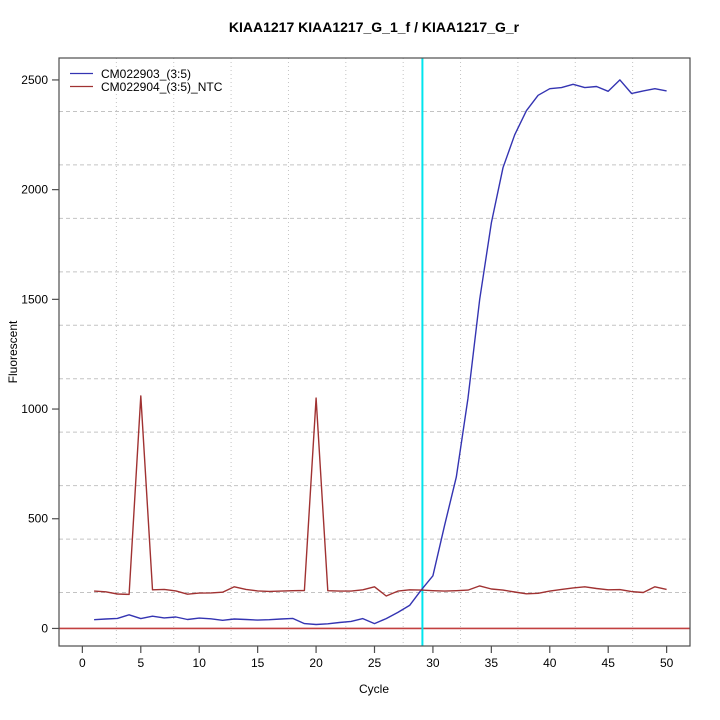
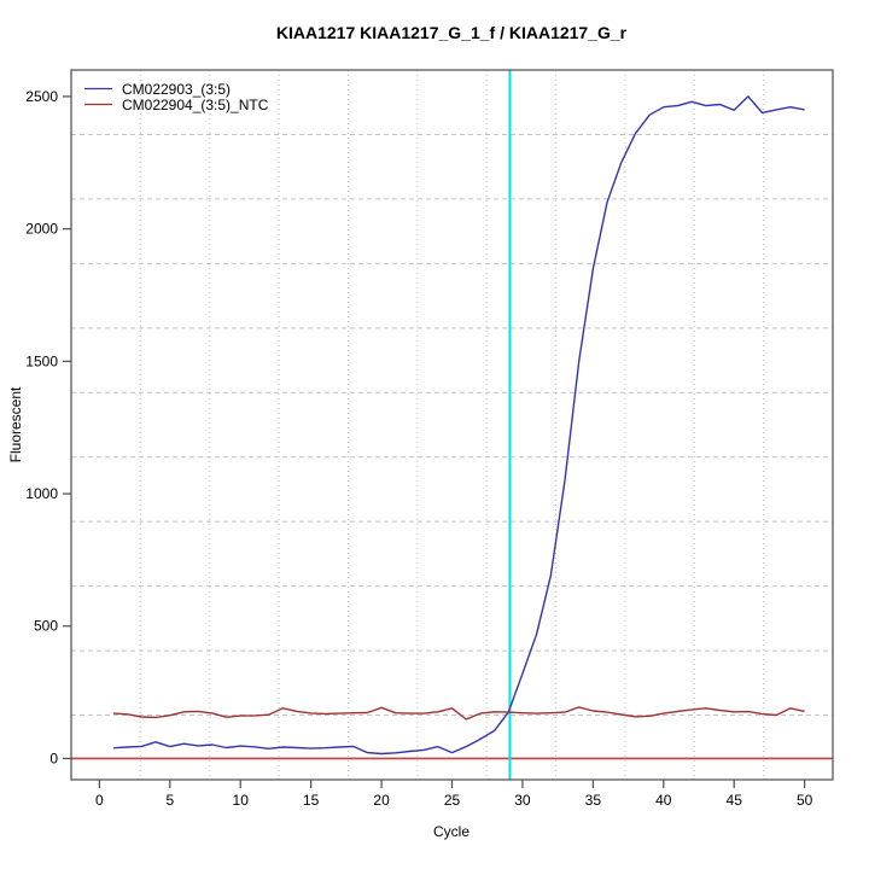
CM022904_(3:5)_NTC/5: 1060 -> 160
CM022904_(3:5)_NTC/20: 1050 -> 190
CM022903_(3:5)/30: 240 -> 320
